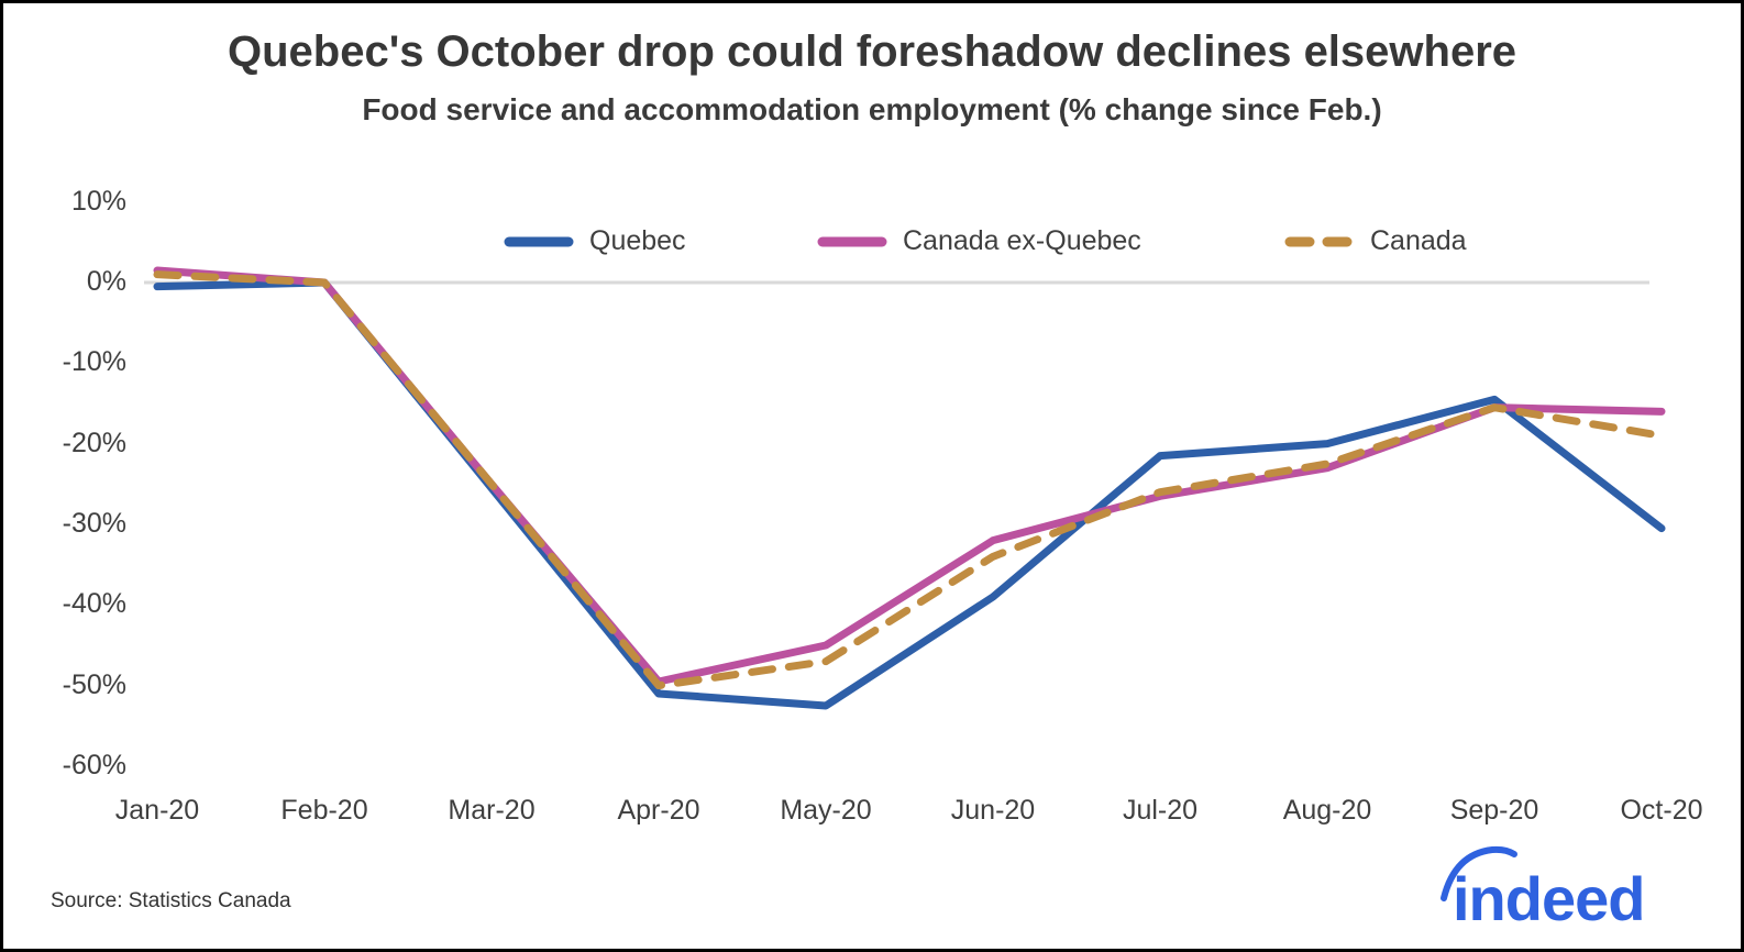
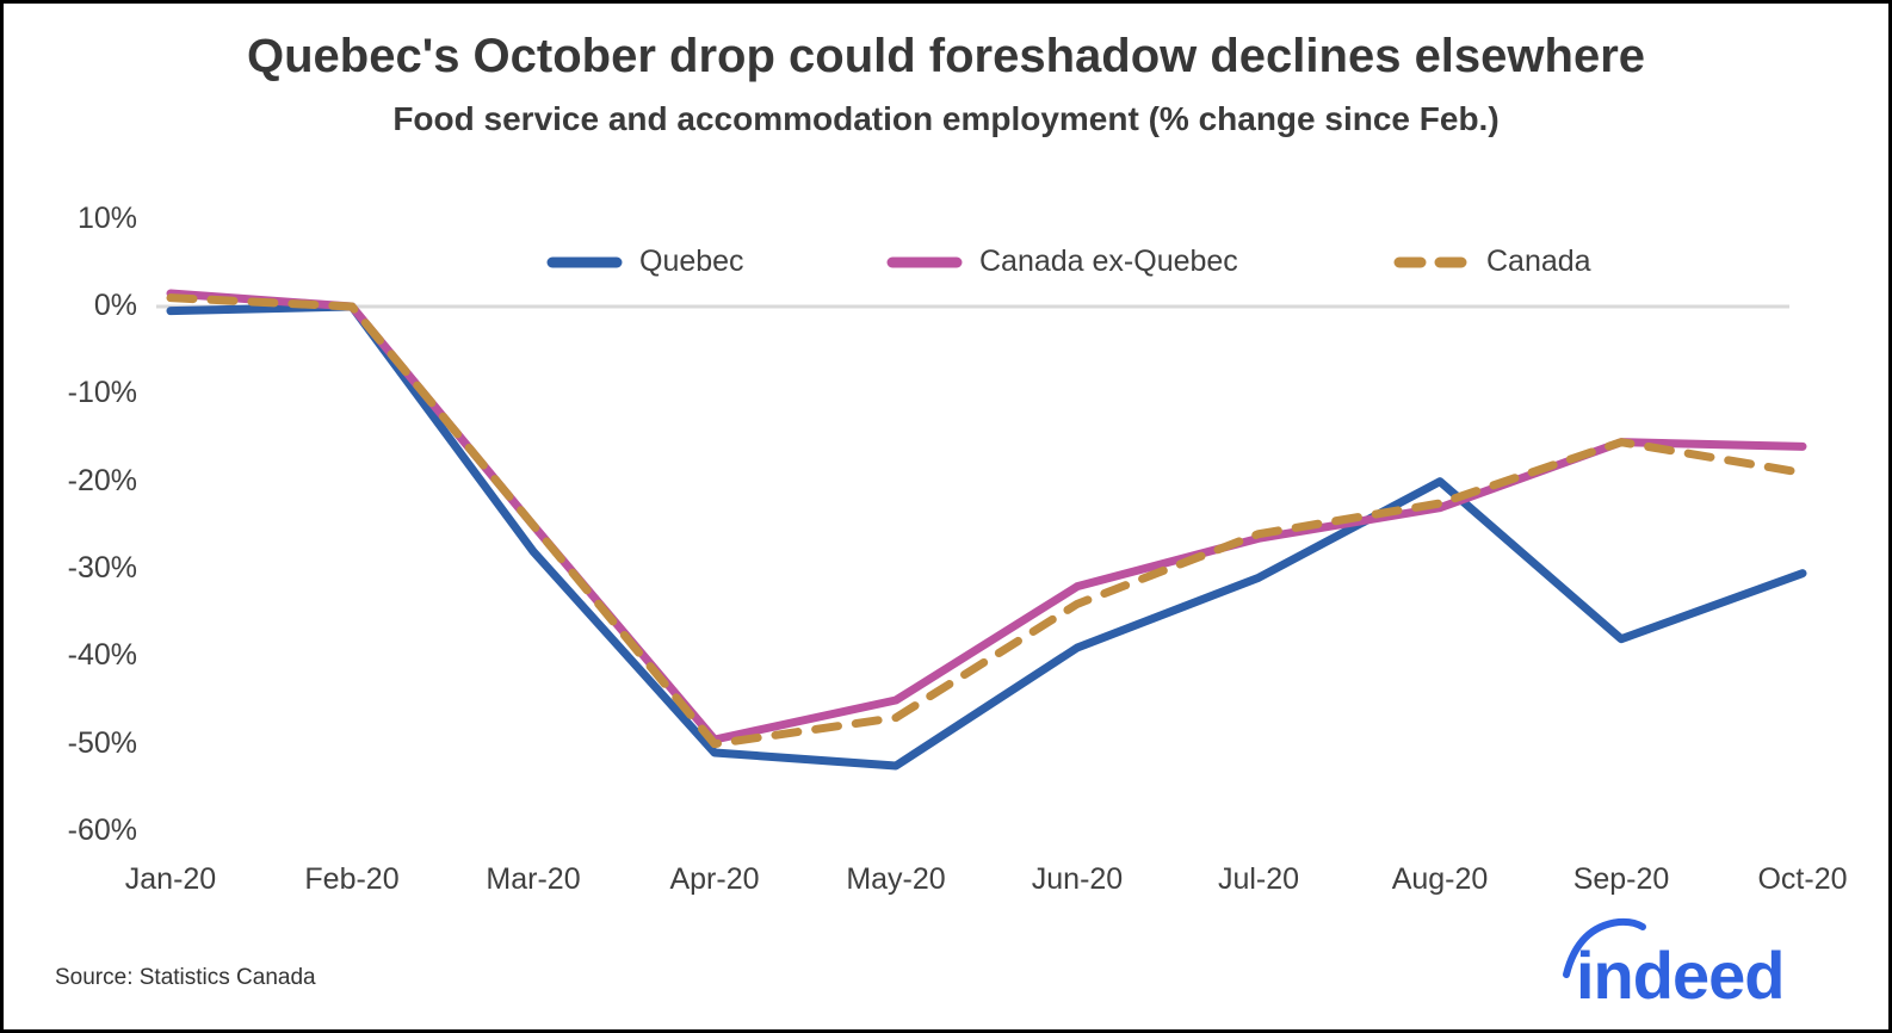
Quebec/Mar-20: -26% -> -28%
Quebec/Jul-20: -22% -> -31%
Quebec/Sep-20: -14% -> -38%
